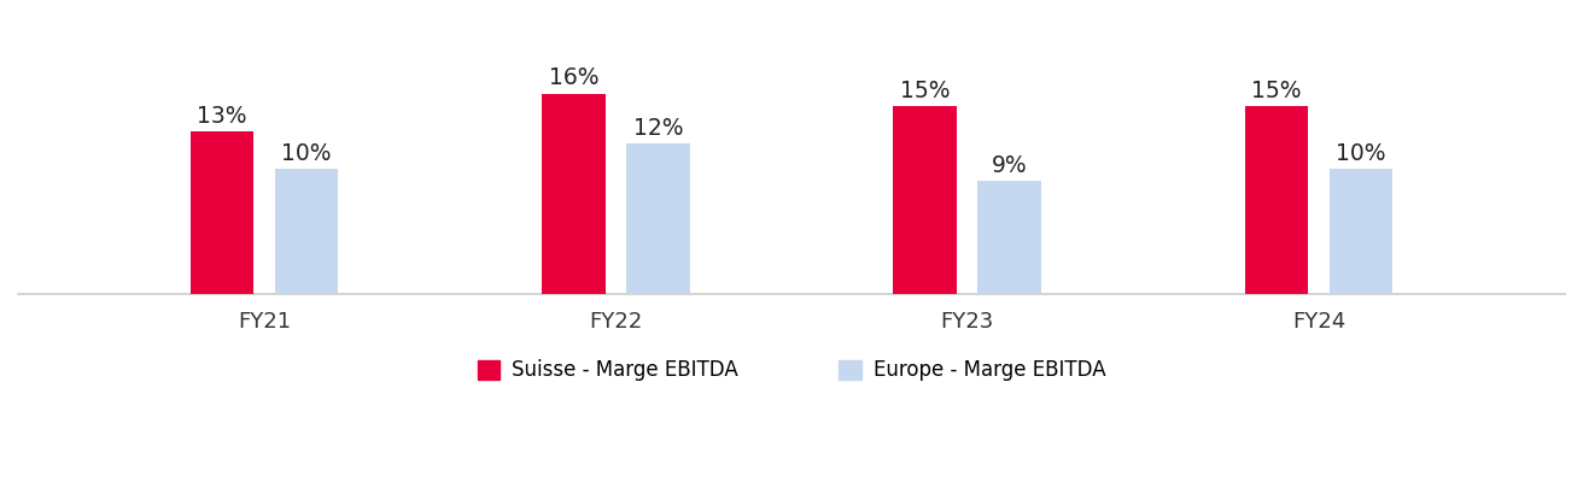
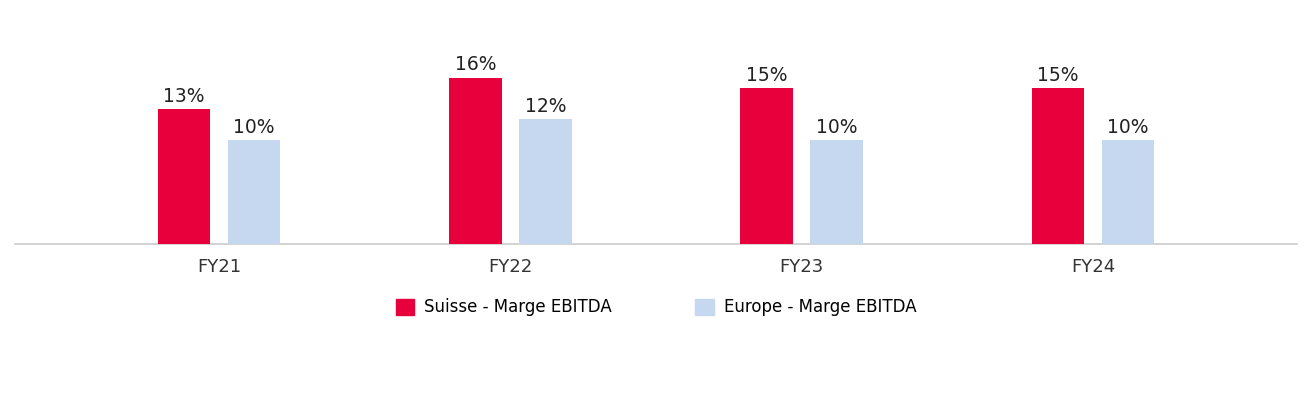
Europe - Marge EBITDA/FY23: 9% -> 10%
